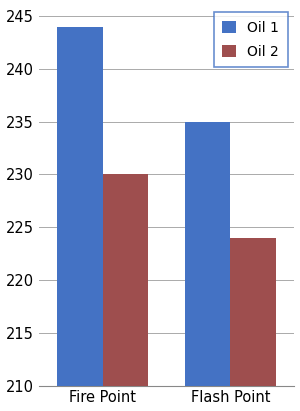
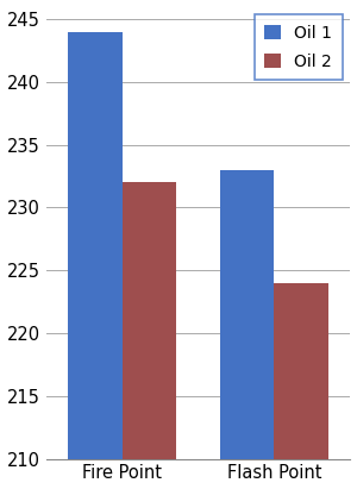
Oil 2/Fire Point: 230 -> 232
Oil 1/Flash Point: 235 -> 233
